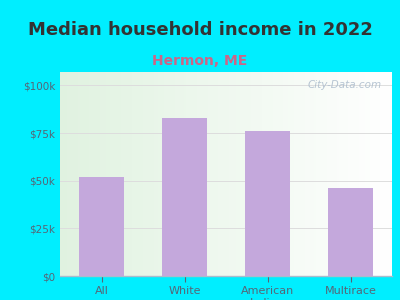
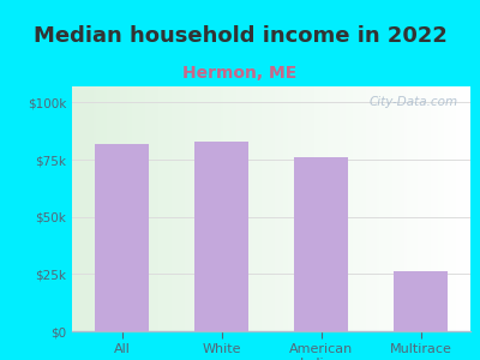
All: $52k -> $82k
Multirace: $46k -> $26k
